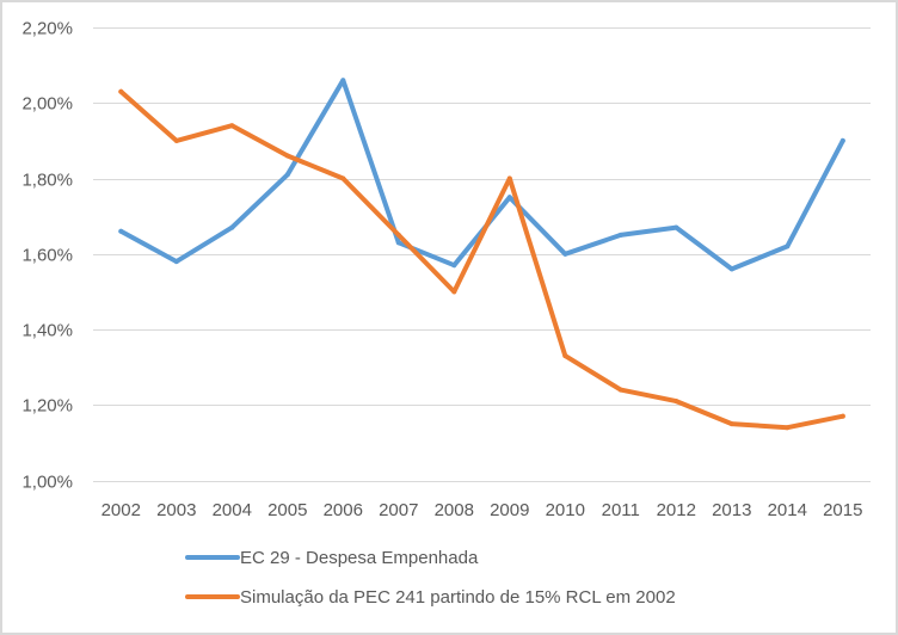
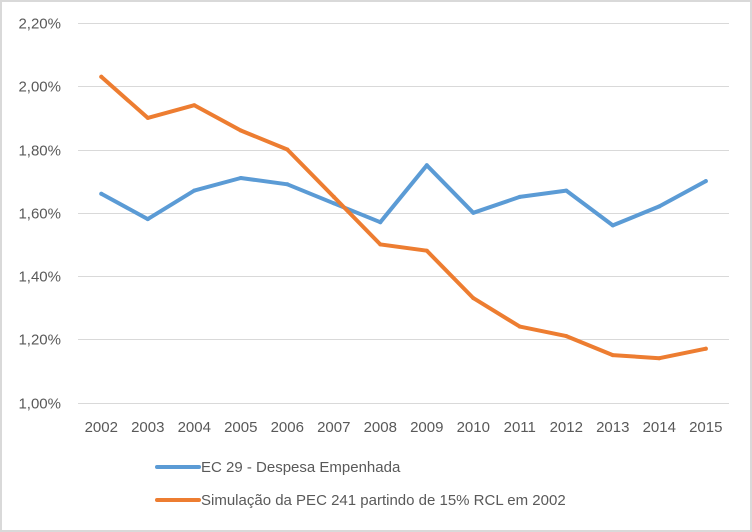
EC 29 - Despesa Empenhada/2005: 1,81% -> 1,71%
EC 29 - Despesa Empenhada/2006: 2,06% -> 1,69%
Simulação da PEC 241 partindo de 15% RCL em 2002/2009: 1,80% -> 1,48%
EC 29 - Despesa Empenhada/2015: 1,90% -> 1,70%
